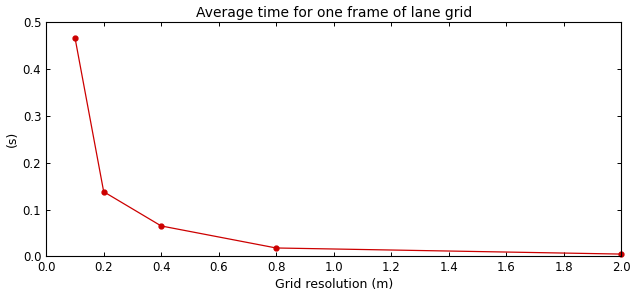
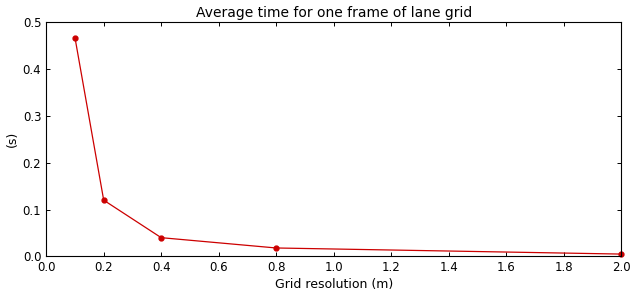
0.2: 0.138 -> 0.120
0.4: 0.065 -> 0.040
